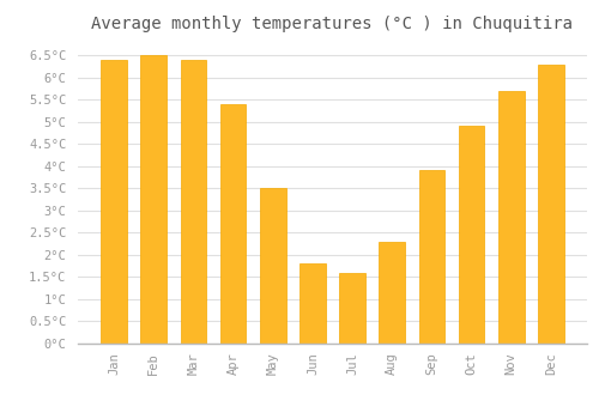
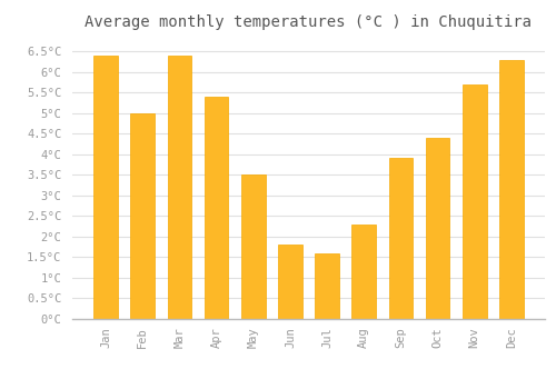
Feb: 6.5°C -> 5.0°C
Oct: 4.9°C -> 4.4°C
